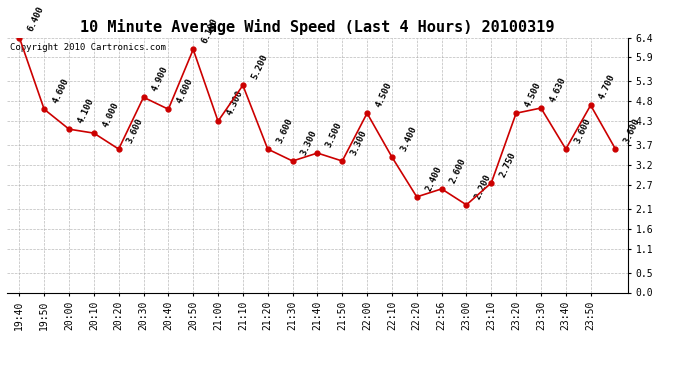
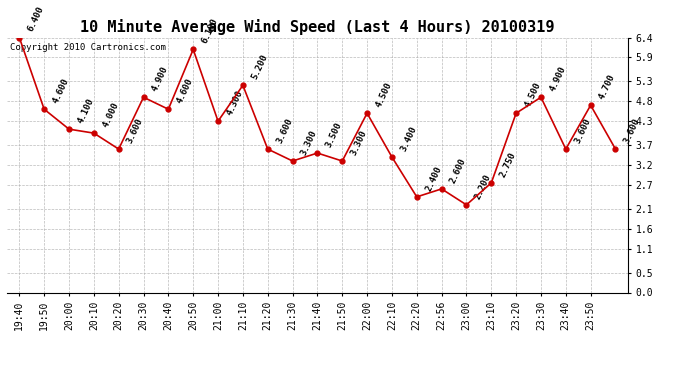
23:30: 4.630 -> 4.900
